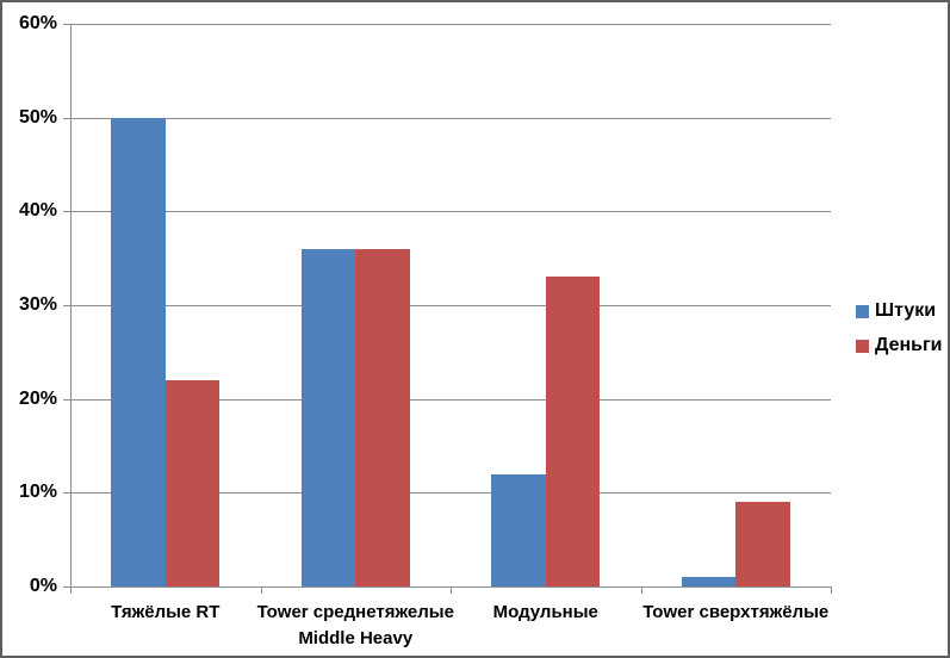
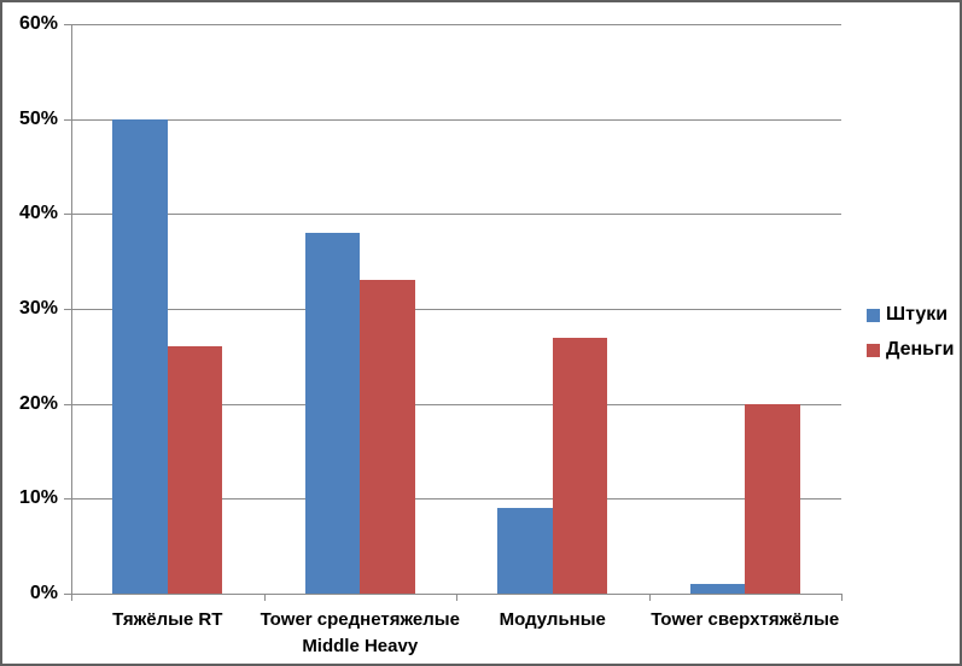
Деньги/Тяжёлые RT: 22% -> 26%
Штуки/Tower среднетяжелые Middle Heavy: 36% -> 38%
Деньги/Tower среднетяжелые Middle Heavy: 36% -> 33%
Штуки/Модульные: 12% -> 9%
Деньги/Модульные: 33% -> 27%
Деньги/Tower сверхтяжёлые: 9% -> 20%
